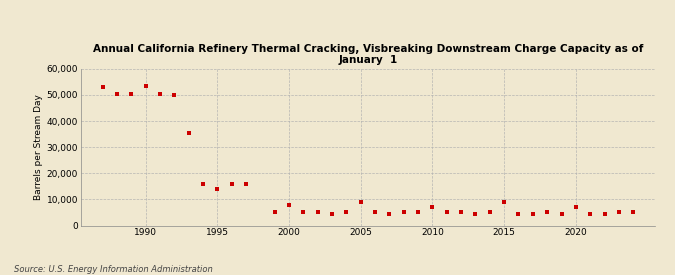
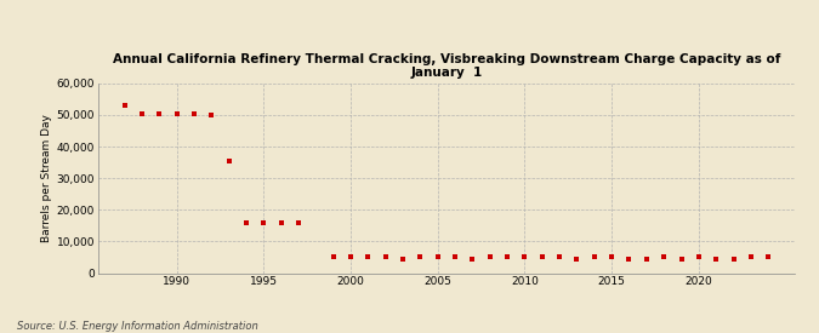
1990: 53,500 -> 50,500
1995: 14,000 -> 16,000
2000: 8,000 -> 5,000
2005: 9,000 -> 5,000
2010: 7,000 -> 5,000
2015: 9,000 -> 5,000
2020: 7,000 -> 5,000
